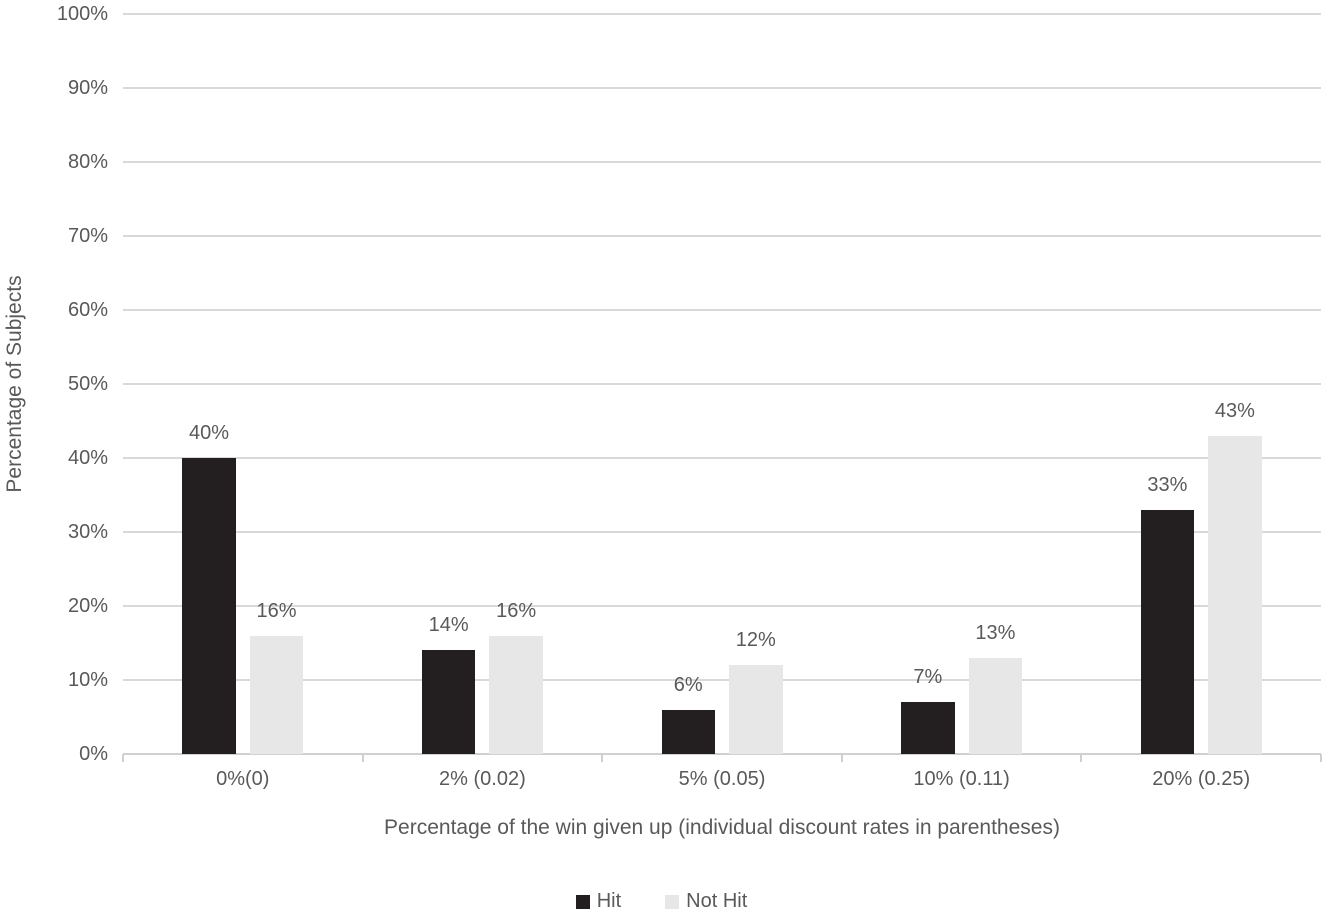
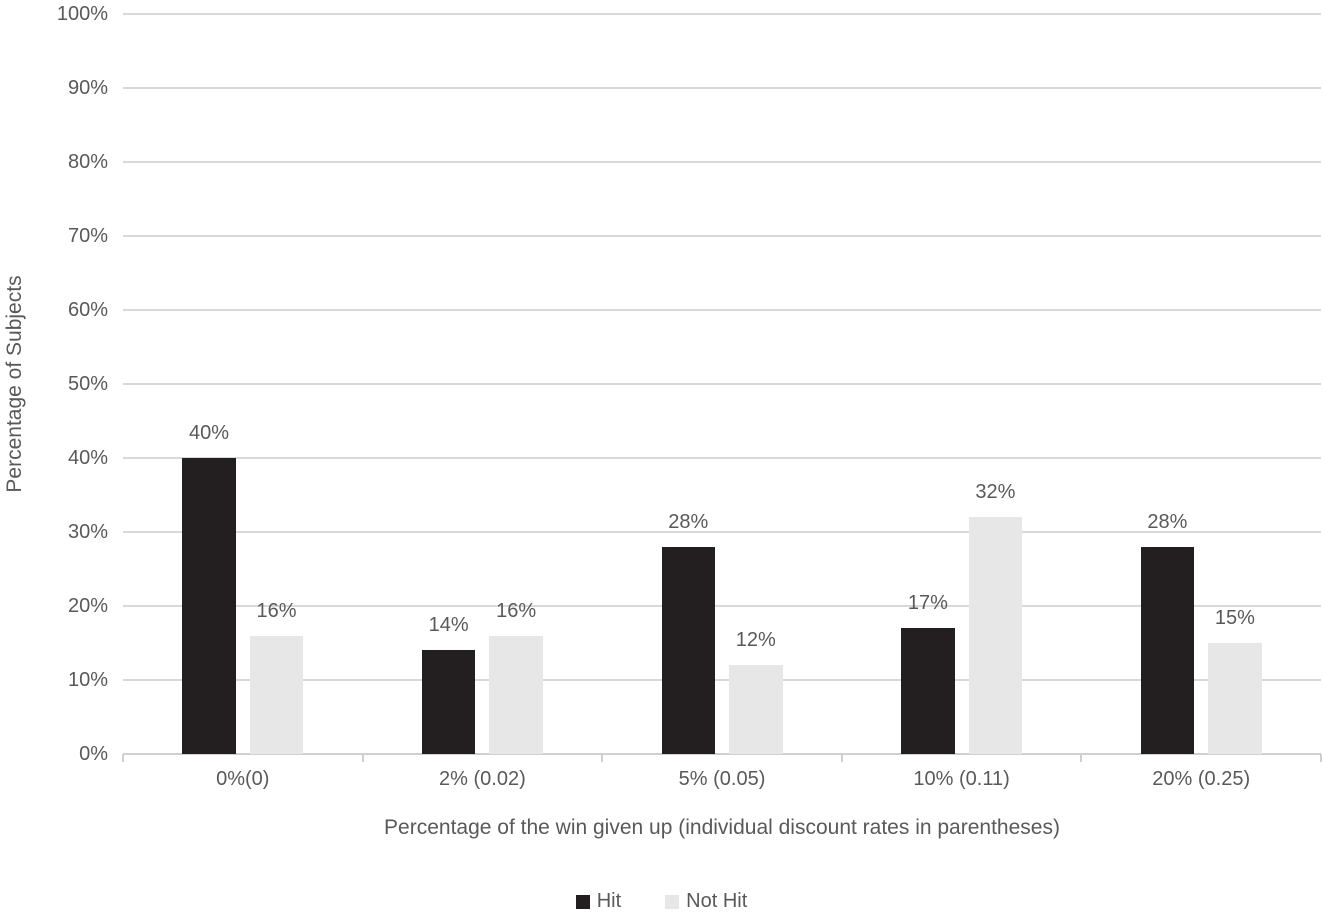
Hit/5% (0.05): 6% -> 28%
Hit/10% (0.11): 7% -> 17%
Not Hit/10% (0.11): 13% -> 32%
Hit/20% (0.25): 33% -> 28%
Not Hit/20% (0.25): 43% -> 15%
